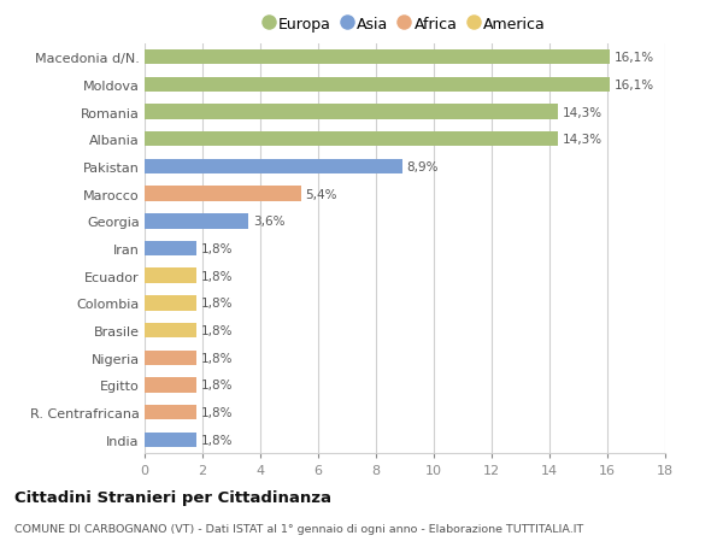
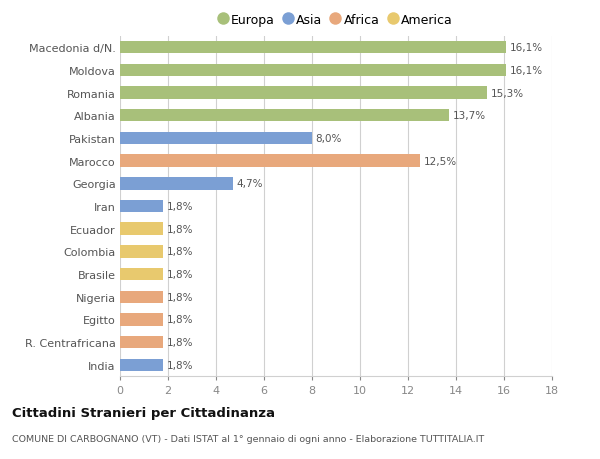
Romania: 14,3% -> 15,3%
Albania: 14,3% -> 13,7%
Pakistan: 8,9% -> 8,0%
Marocco: 5,4% -> 12,5%
Georgia: 3,6% -> 4,7%
